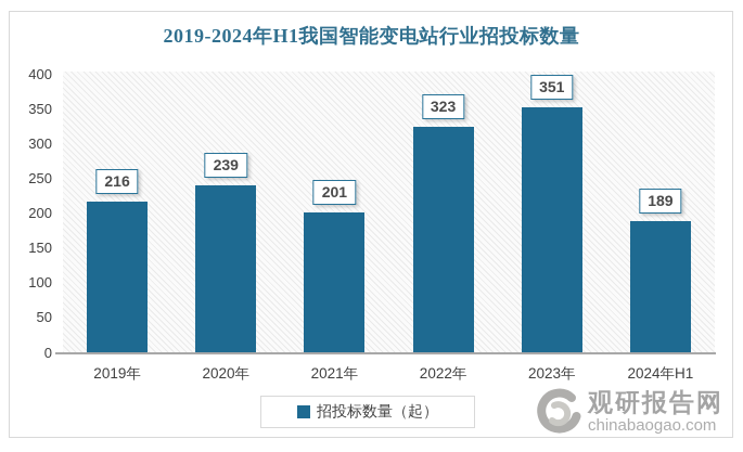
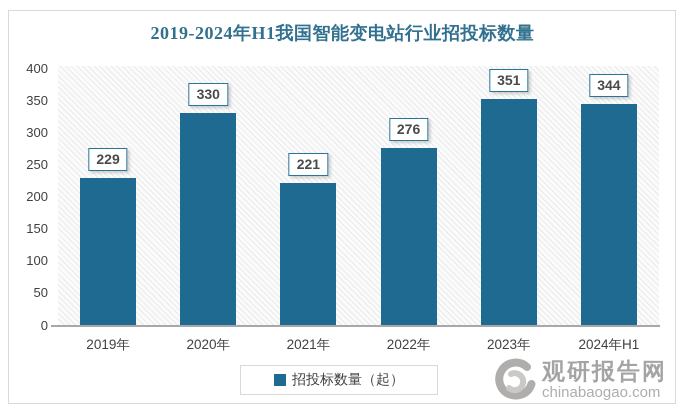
2019年: 216 -> 229
2020年: 239 -> 330
2021年: 201 -> 221
2022年: 323 -> 276
2024年H1: 189 -> 344
